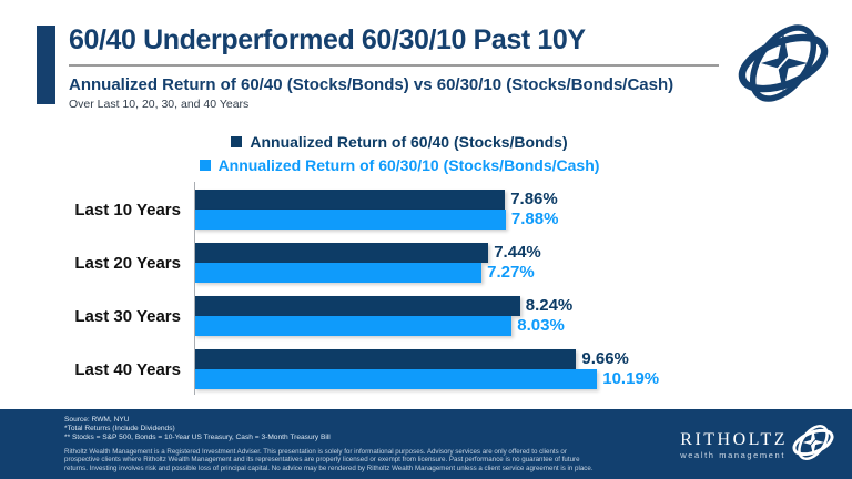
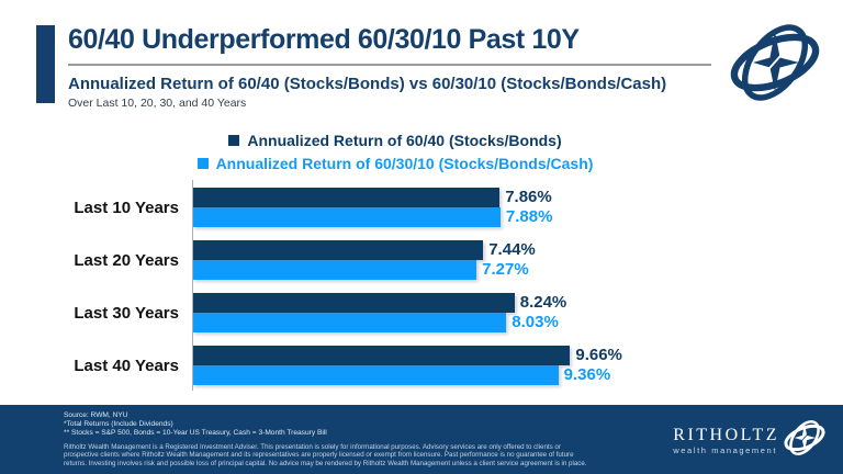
Annualized Return of 60/30/10 (Stocks/Bonds/Cash)/Last 40 Years: 10.19% -> 9.36%
